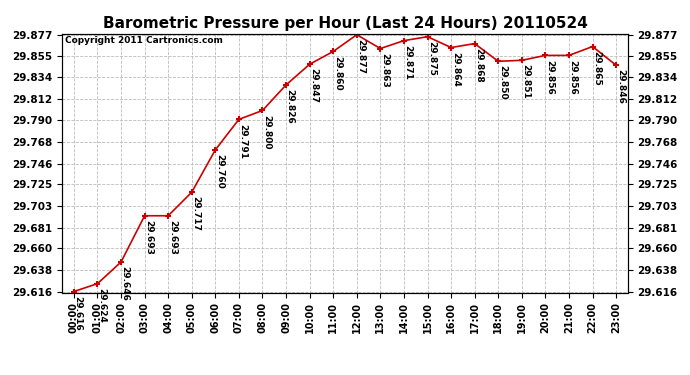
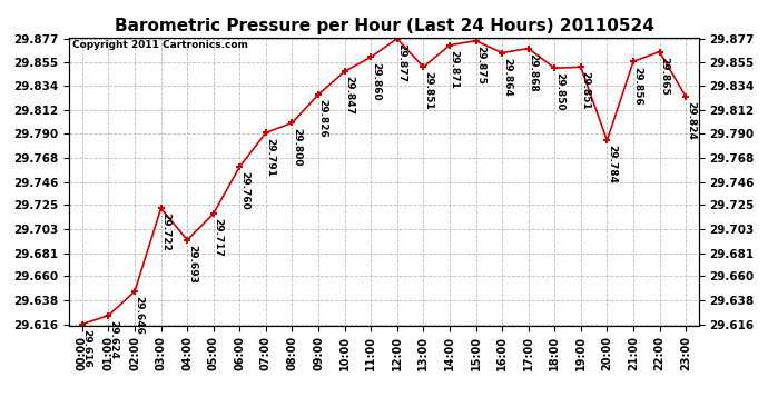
03:00: 29.693 -> 29.722
13:00: 29.863 -> 29.851
20:00: 29.856 -> 29.784
23:00: 29.846 -> 29.824
